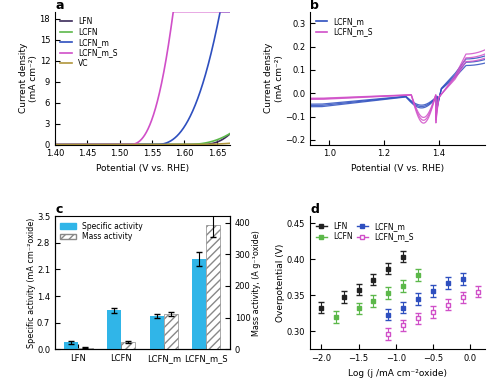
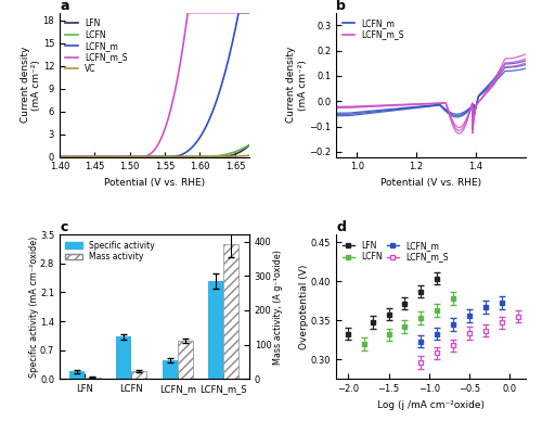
c/Specific activity/LCFN_m: 0.87 -> 0.45
d/LCFN_m_S/−0.5: 0.327 -> 0.334
